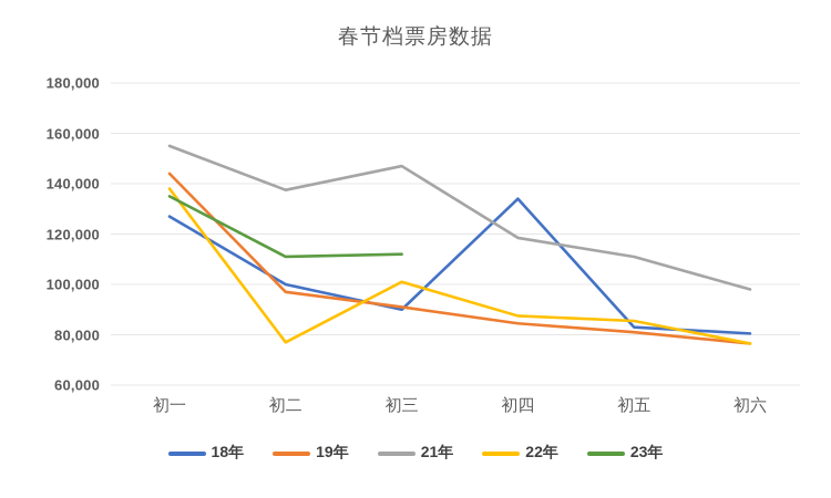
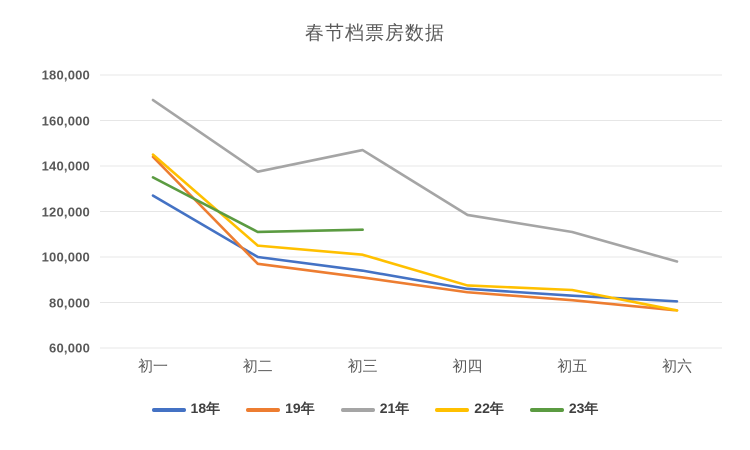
21年/初一: 155000 -> 169000
22年/初一: 138000 -> 145000
22年/初二: 77000 -> 105000
18年/初三: 90000 -> 94000
18年/初四: 134000 -> 86000
